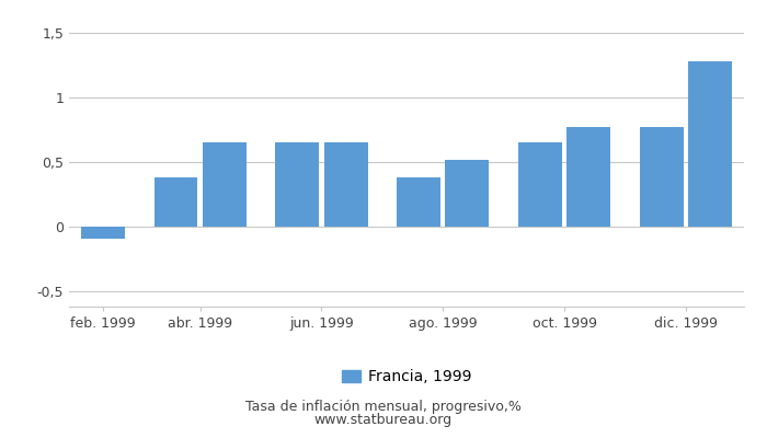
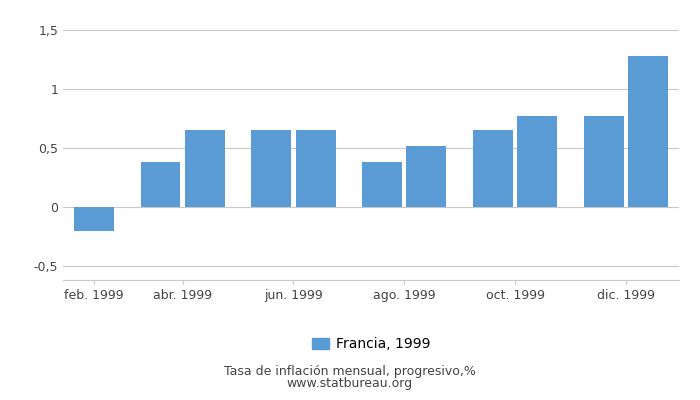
feb. 1999: -0,09 -> -0,20
